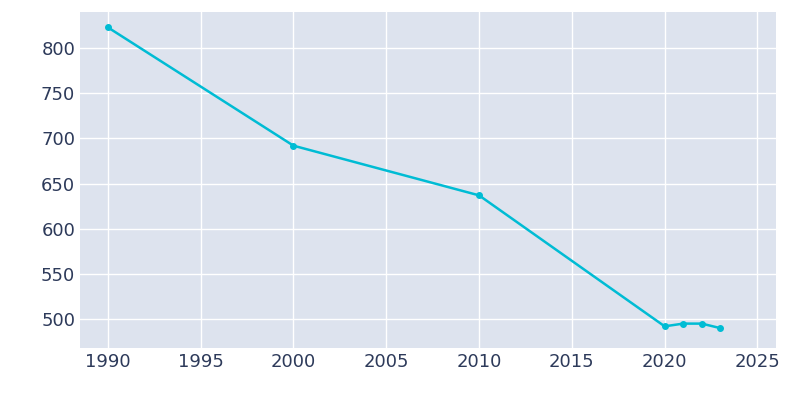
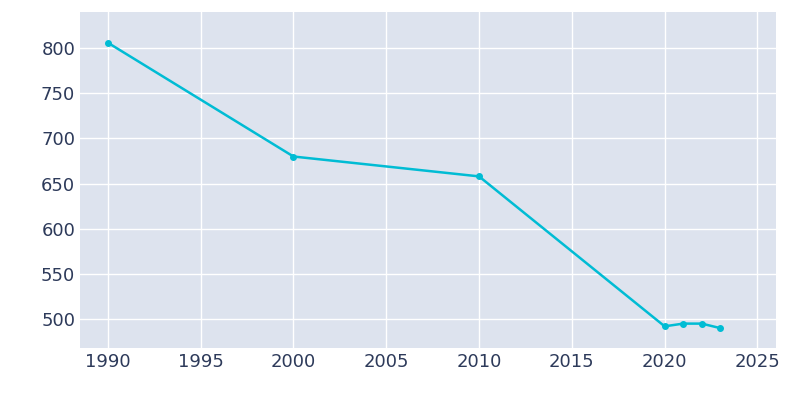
1990: 823 -> 806
2000: 692 -> 680
2010: 637 -> 658
